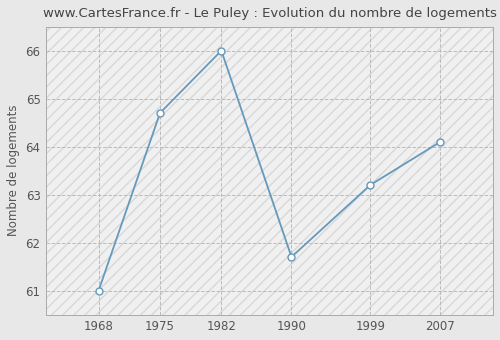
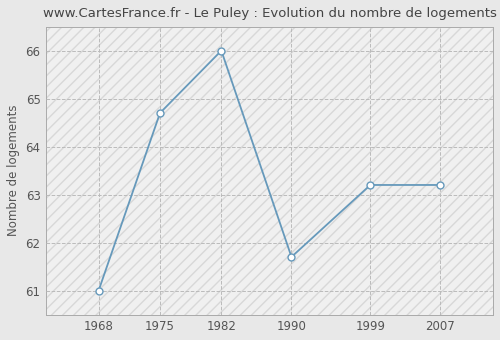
2007: 64.1 -> 63.2
